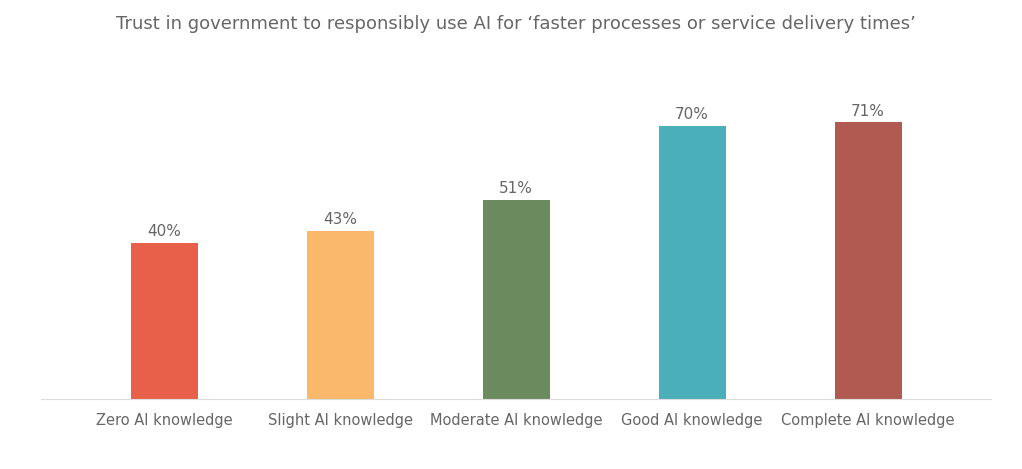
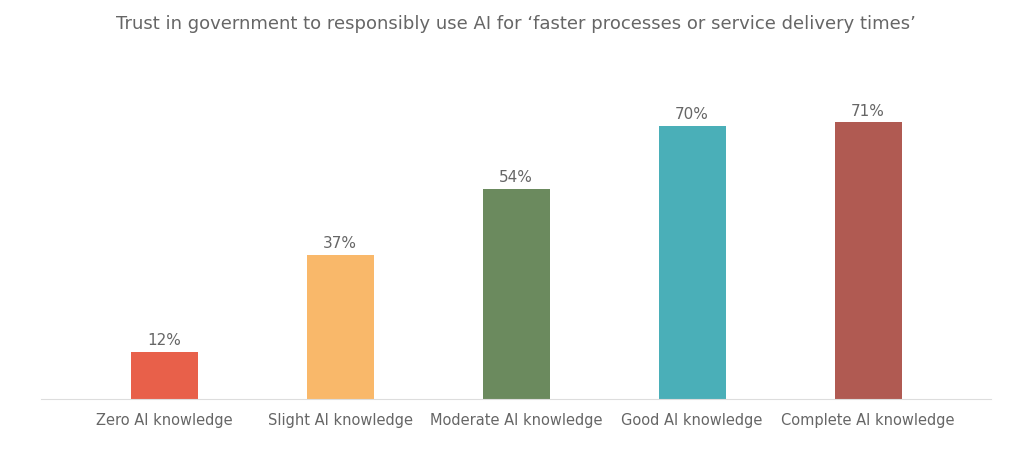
Zero AI knowledge: 40% -> 12%
Slight AI knowledge: 43% -> 37%
Moderate AI knowledge: 51% -> 54%
